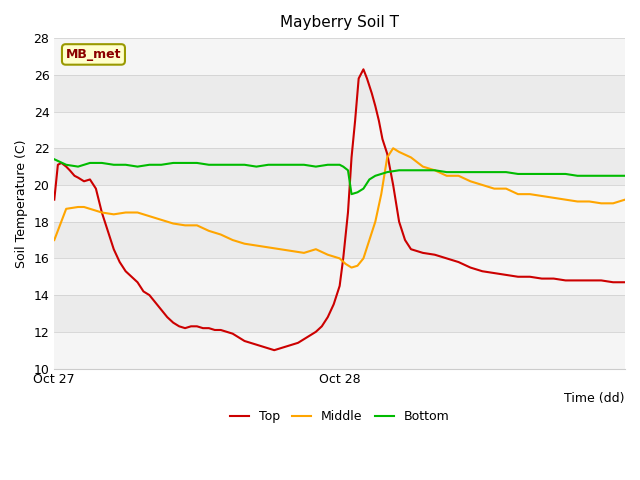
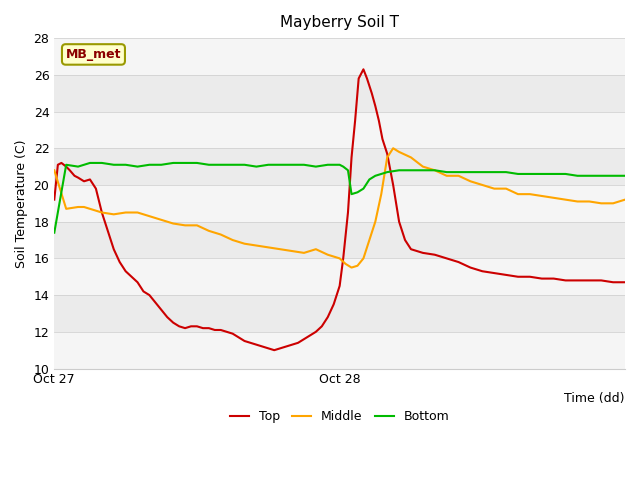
Middle/Oct 27: 17.0 -> 20.8
Bottom/Oct 27: 21.4 -> 17.4
